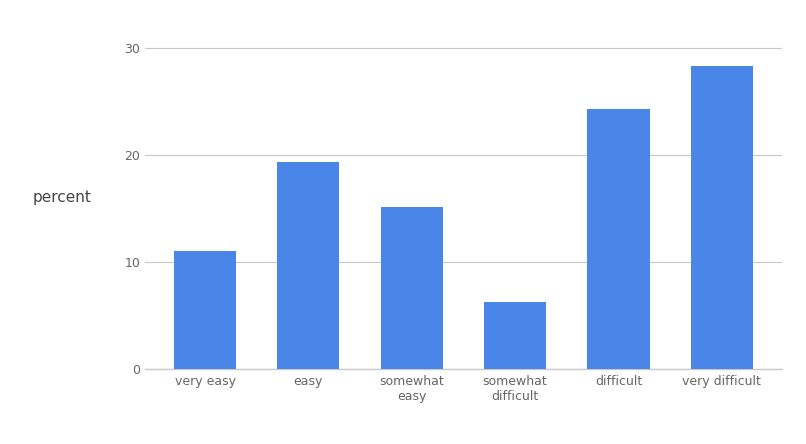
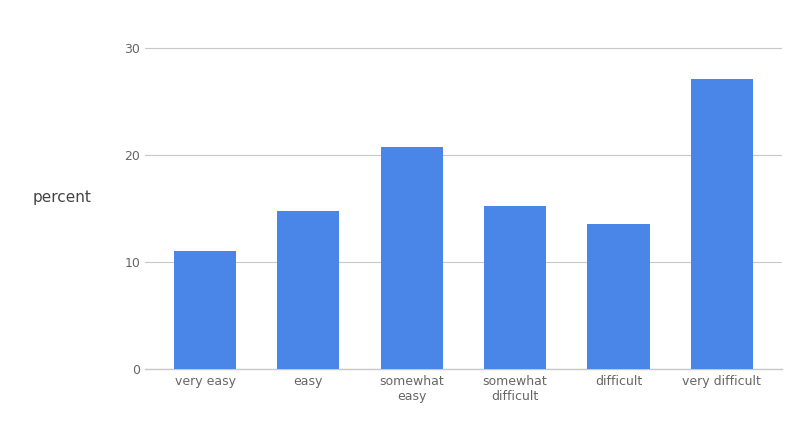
easy: 19.3 -> 14.7
somewhat easy: 15.1 -> 20.7
somewhat difficult: 6.2 -> 15.2
difficult: 24.3 -> 13.5
very difficult: 28.3 -> 27.1
